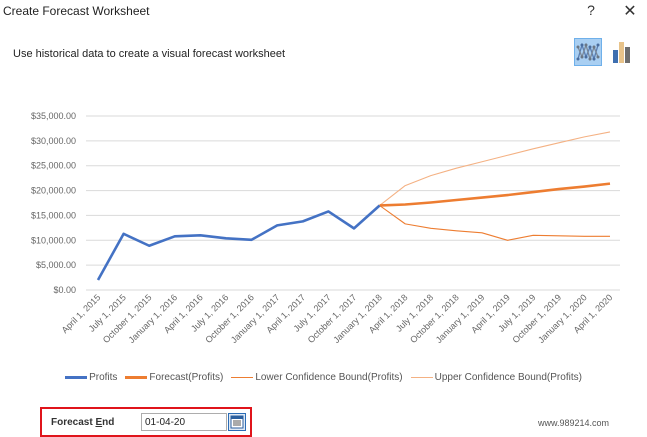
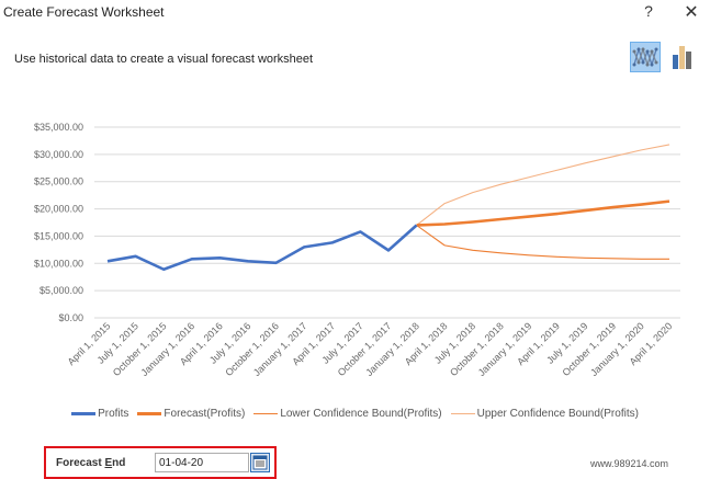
Profits/April 1, 2015: $2000 -> $10000
Lower Confidence Bound(Profits)/April 1, 2019: $10000 -> $11000
